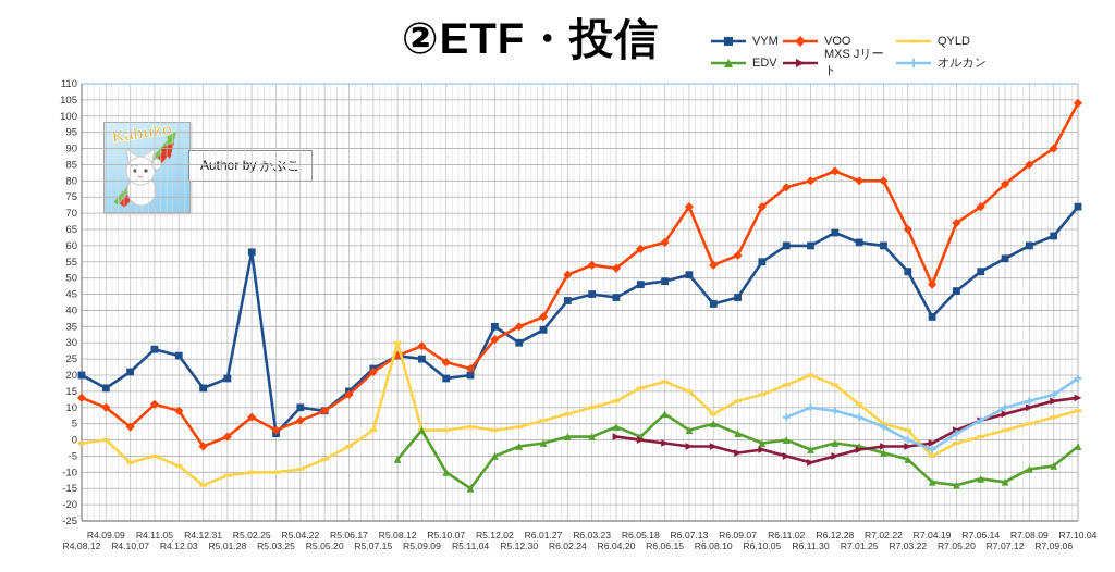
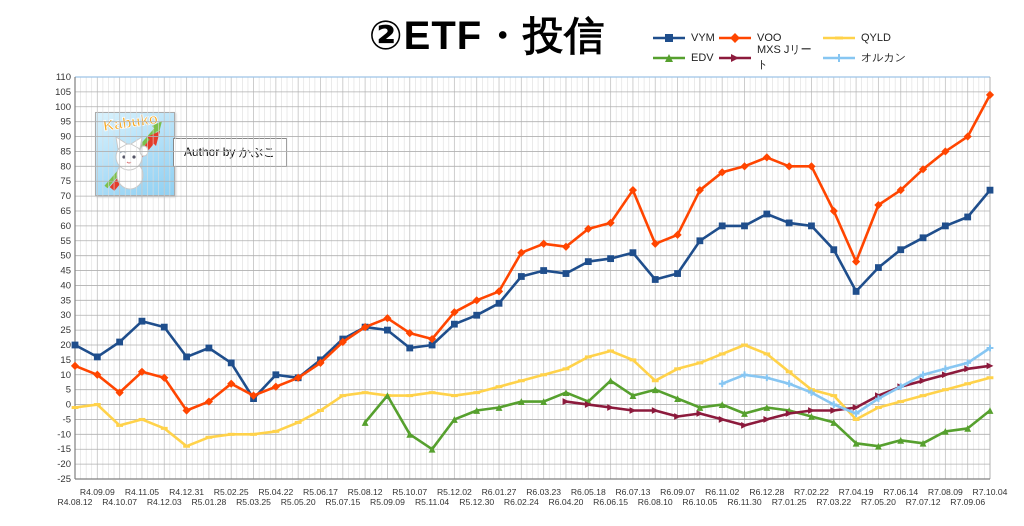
VYM/R5.02.25: 58 -> 14
QYLD/R5.08.12: 30 -> 4
VYM/R5.12.02: 35 -> 27
